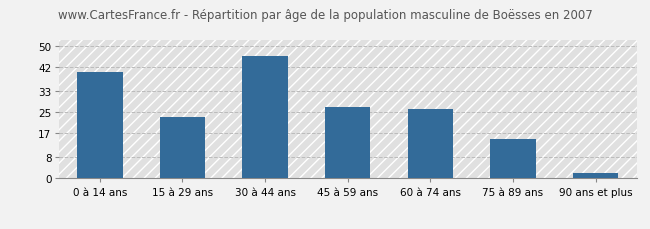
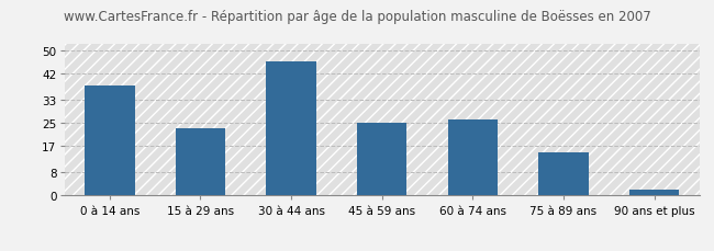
0 à 14 ans: 40 -> 38
45 à 59 ans: 27 -> 25
